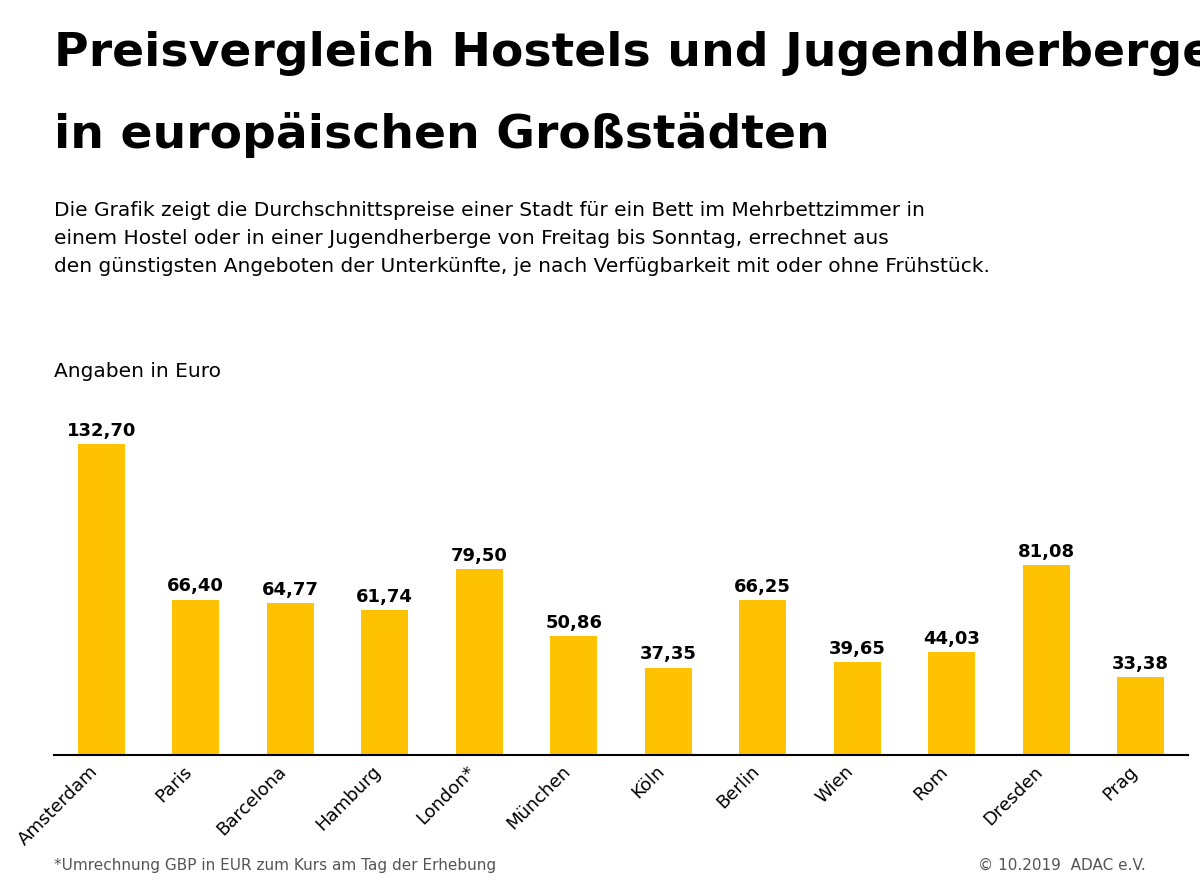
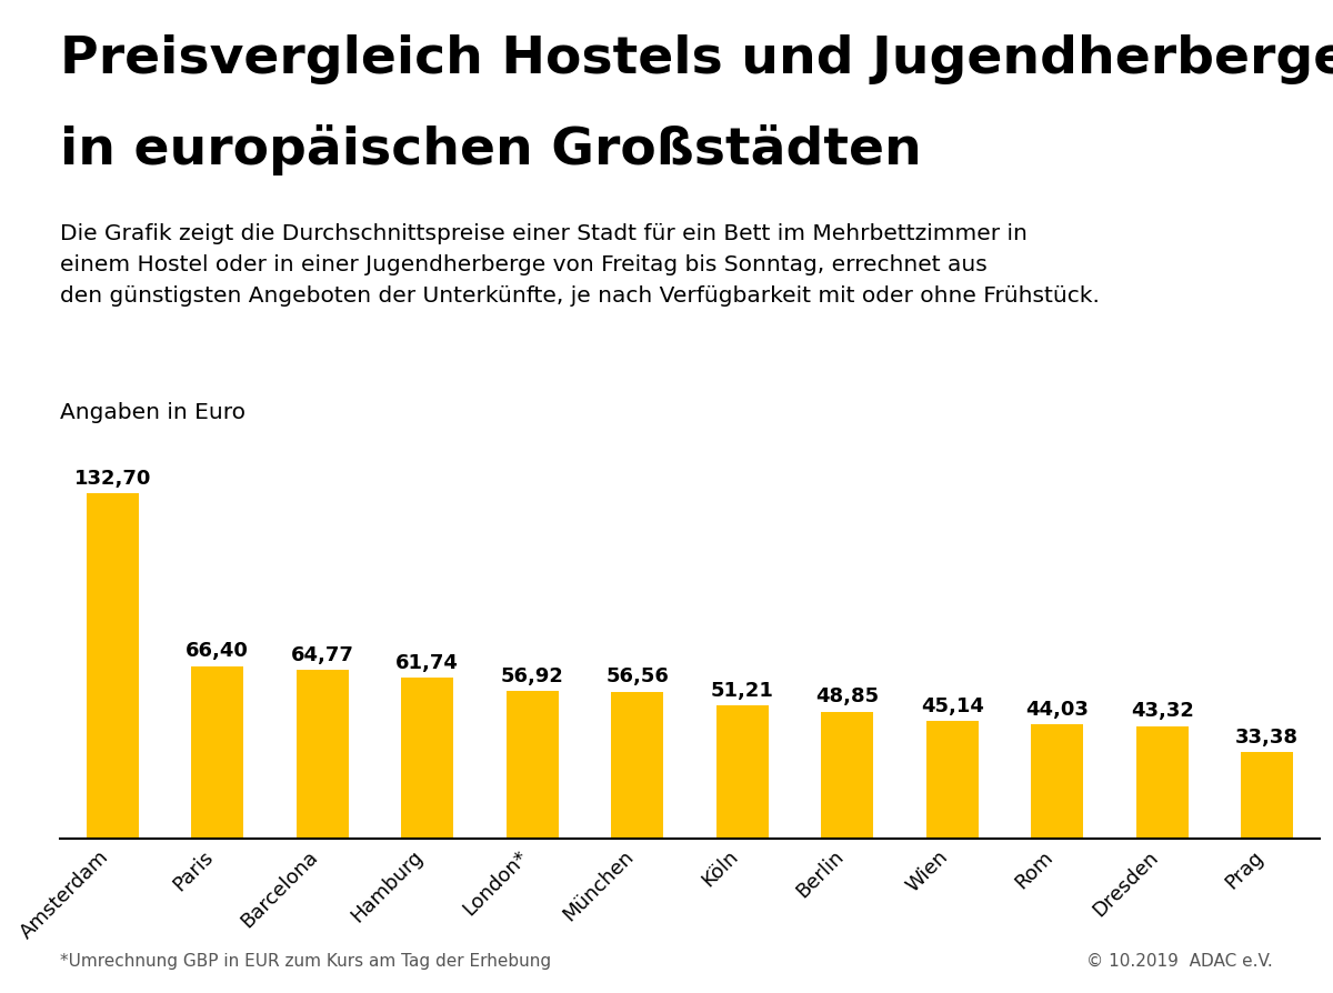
London*: 79,50 -> 56,92
München: 50,86 -> 56,56
Köln: 37,35 -> 51,21
Berlin: 66,25 -> 48,85
Wien: 39,65 -> 45,14
Dresden: 81,08 -> 43,32
